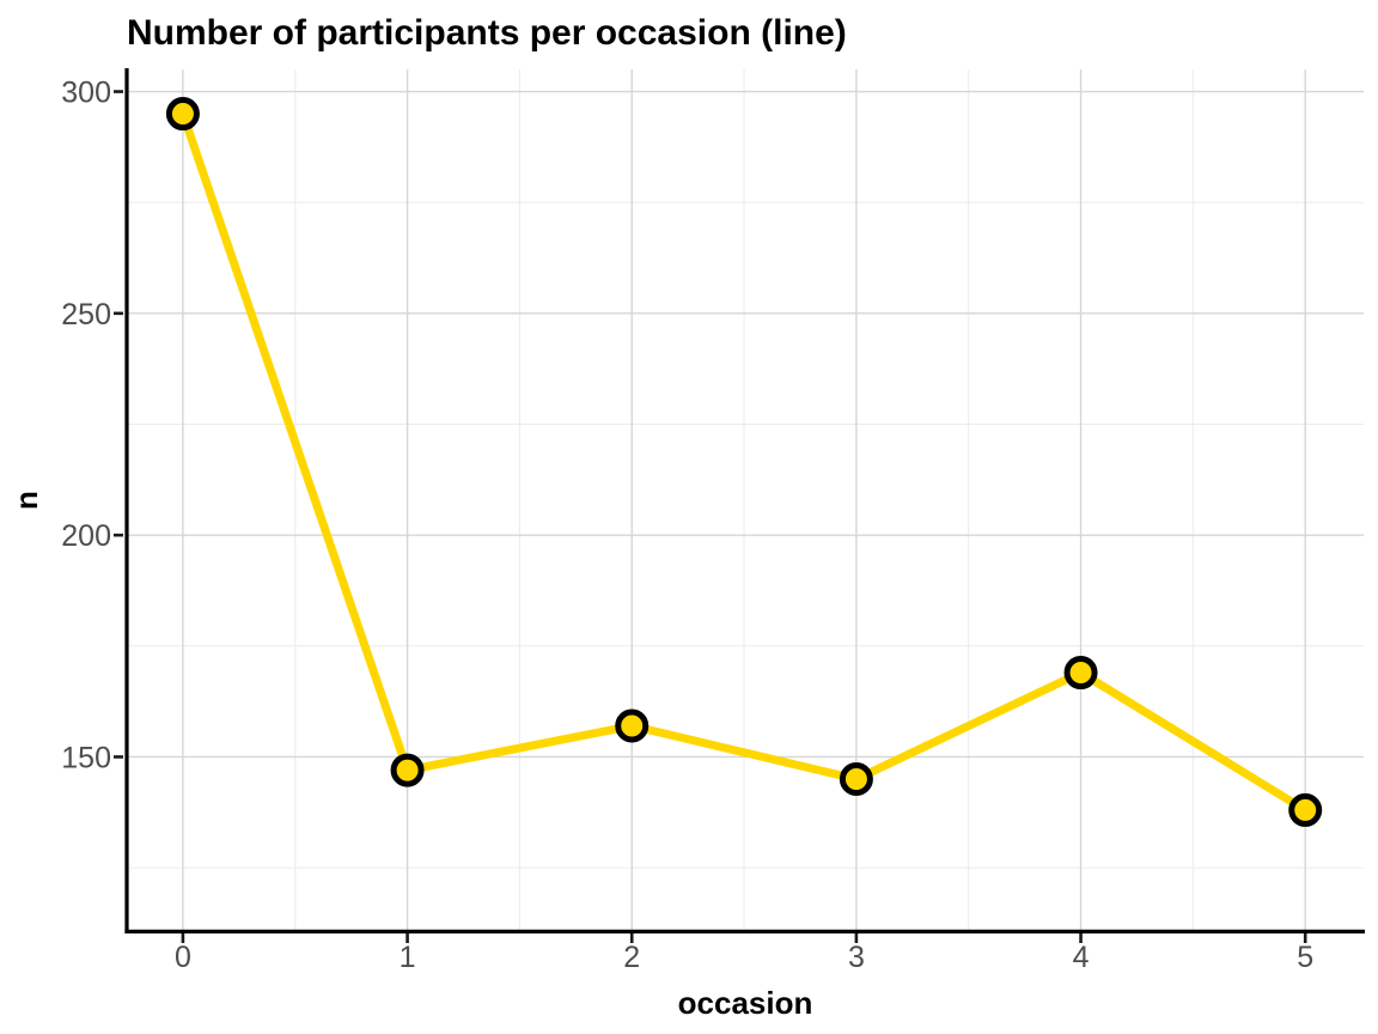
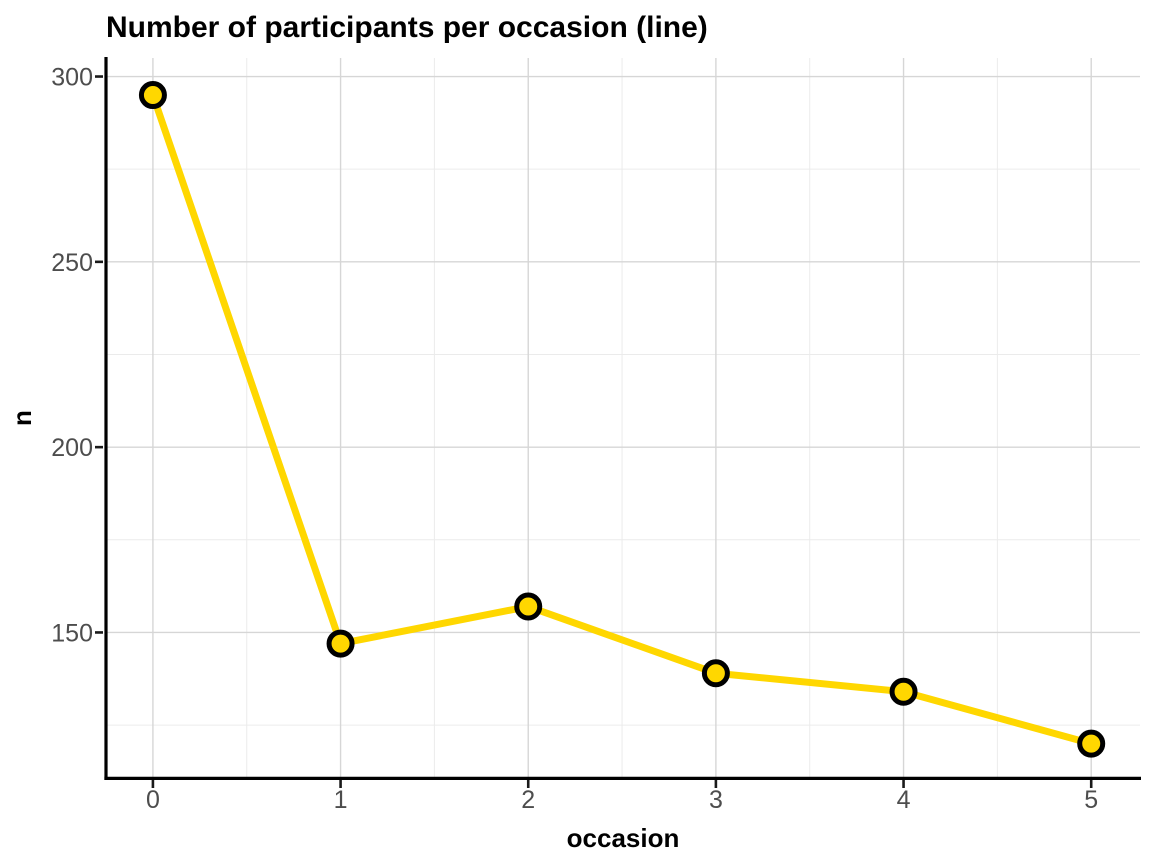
3: 145 -> 139
4: 169 -> 134
5: 138 -> 120
